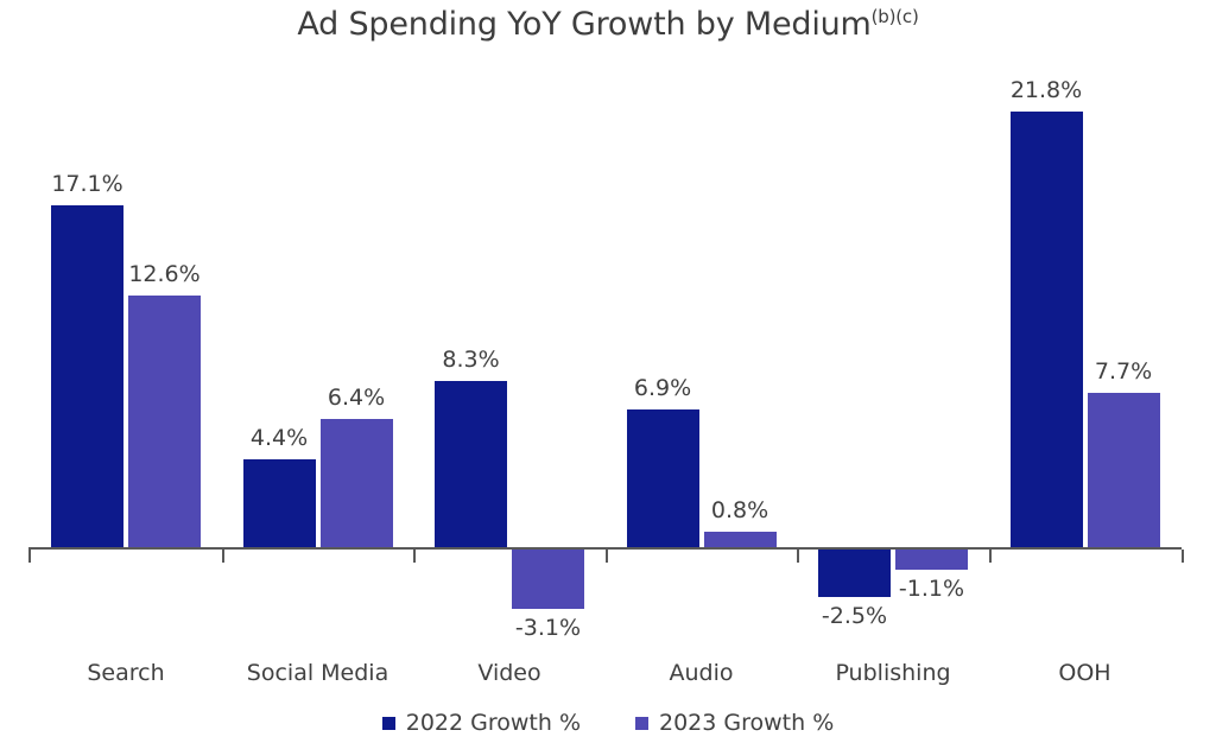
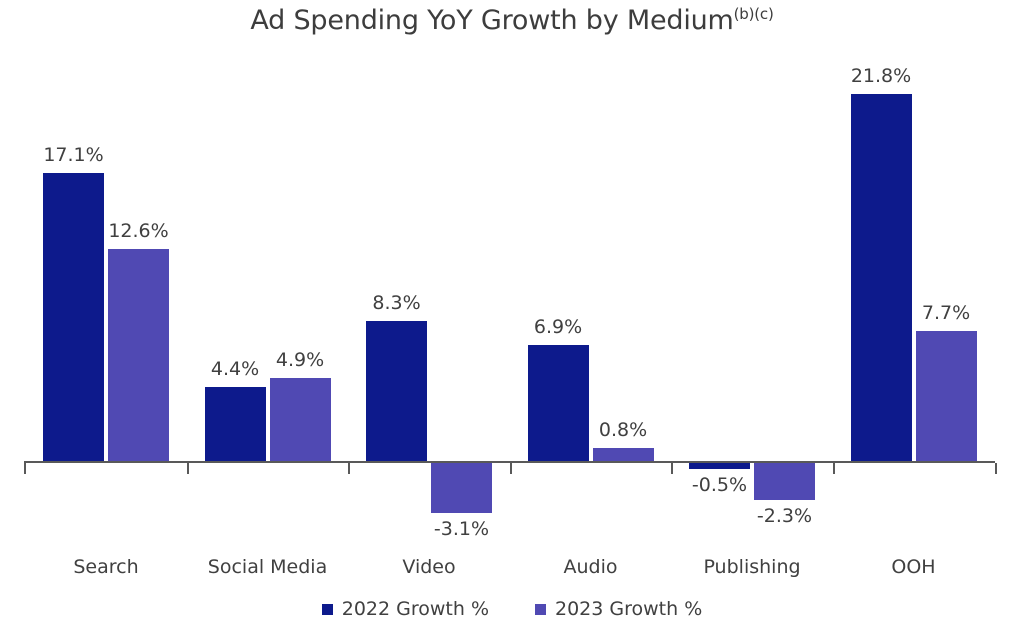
2023 Growth %/Social Media: 6.4% -> 4.9%
2022 Growth %/Publishing: -2.5% -> -0.5%
2023 Growth %/Publishing: -1.1% -> -2.3%
